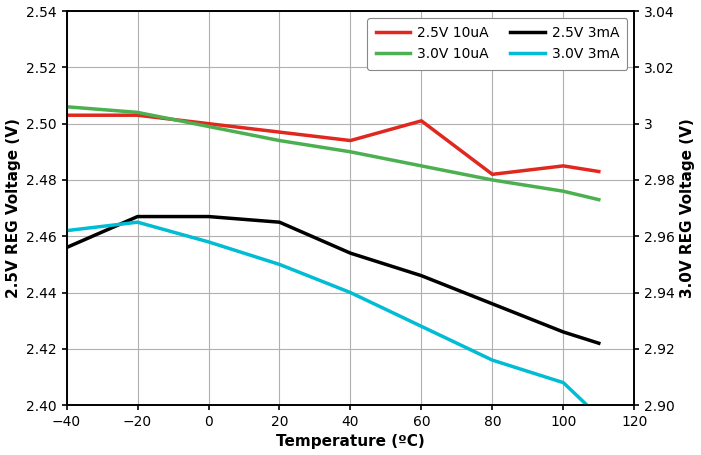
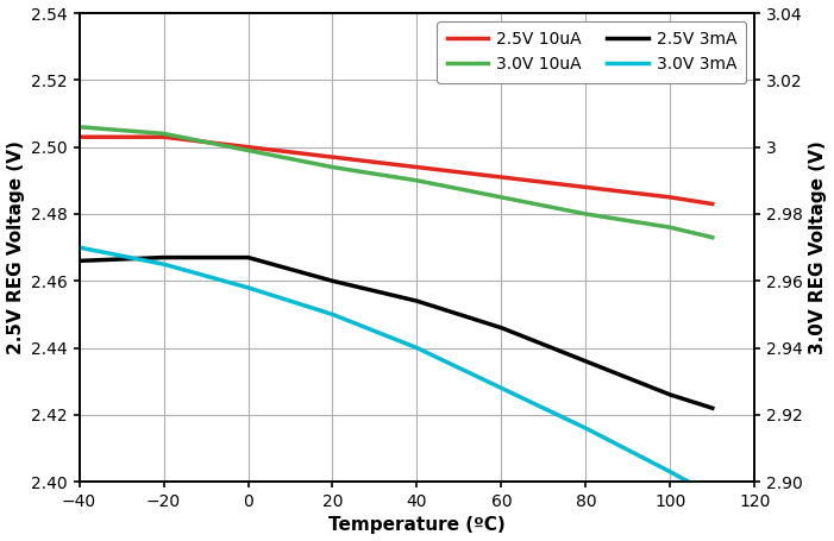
2.5V 3mA/−40: 2.456 -> 2.466
3.0V 3mA/−40: 2.962 -> 2.970
2.5V 3mA/20: 2.465 -> 2.460
2.5V 10uA/60: 2.501 -> 2.491
2.5V 10uA/80: 2.482 -> 2.488
3.0V 3mA/100: 2.908 -> 2.903
